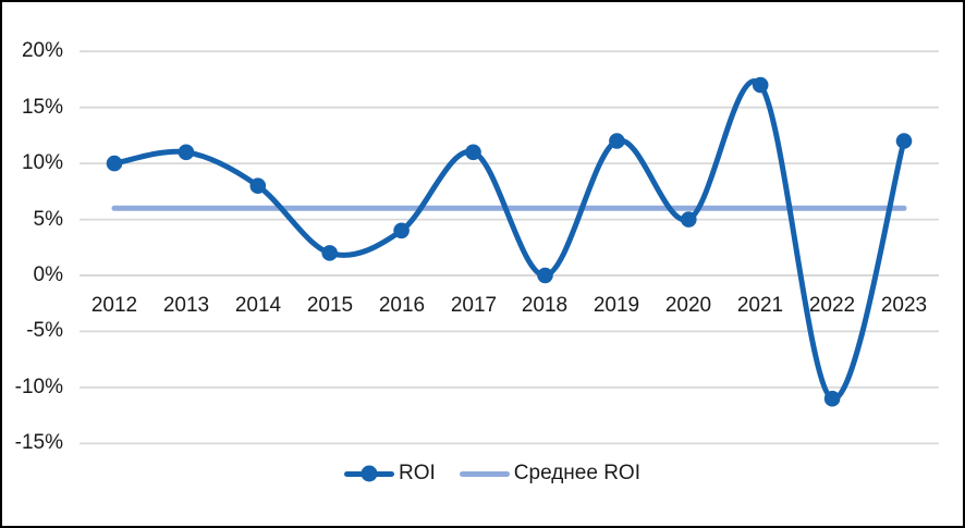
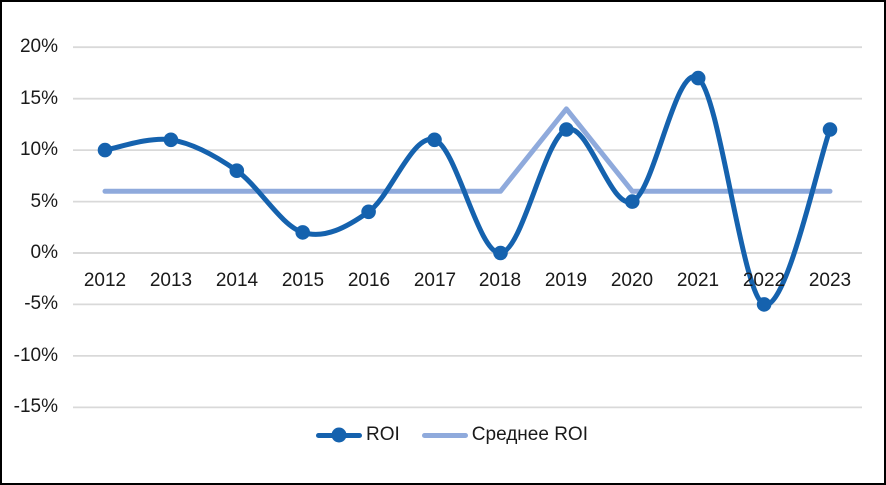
Среднее ROI/2019: 6% -> 14%
ROI/2022: -11% -> -5%
